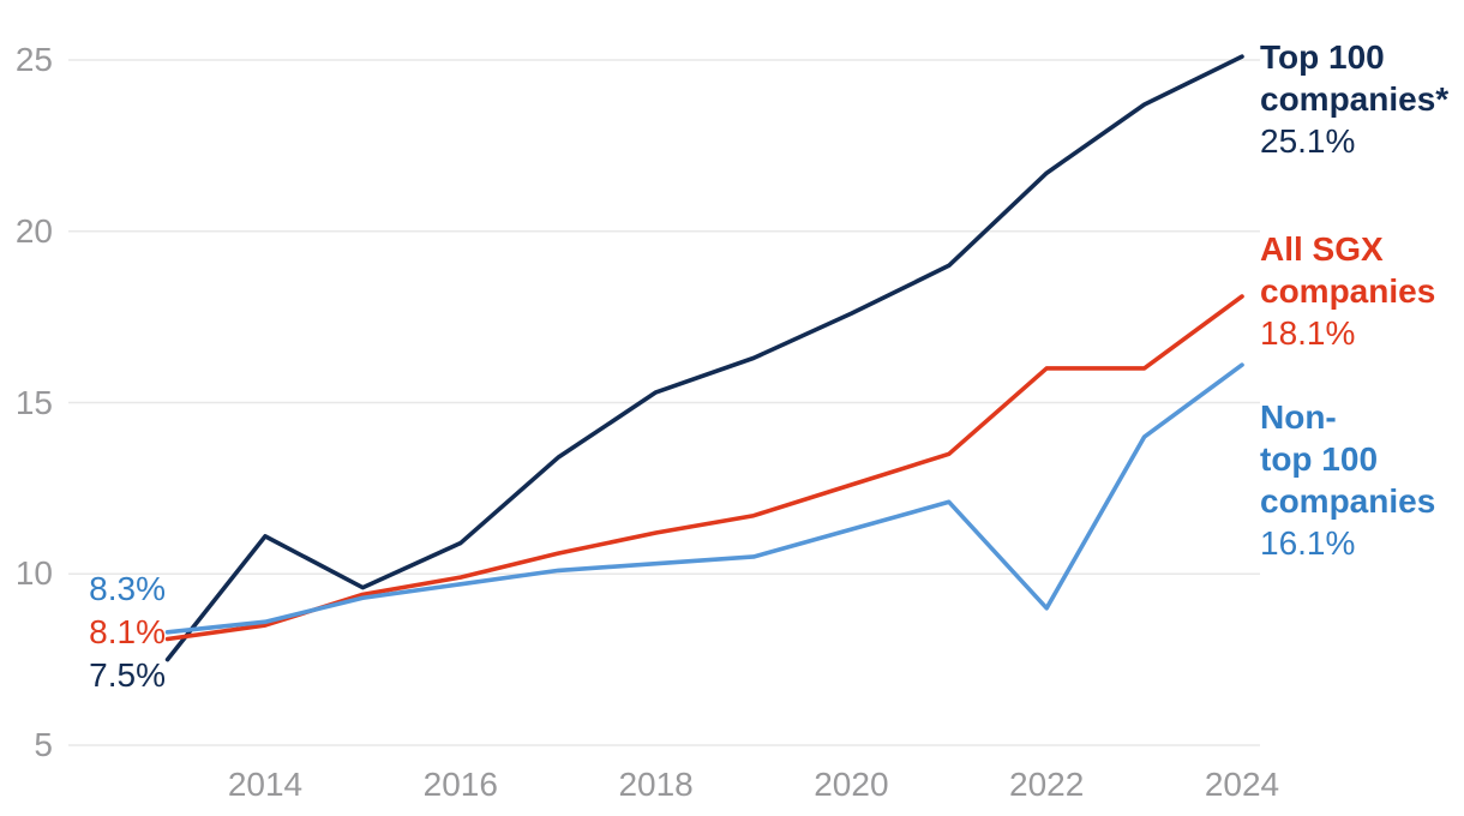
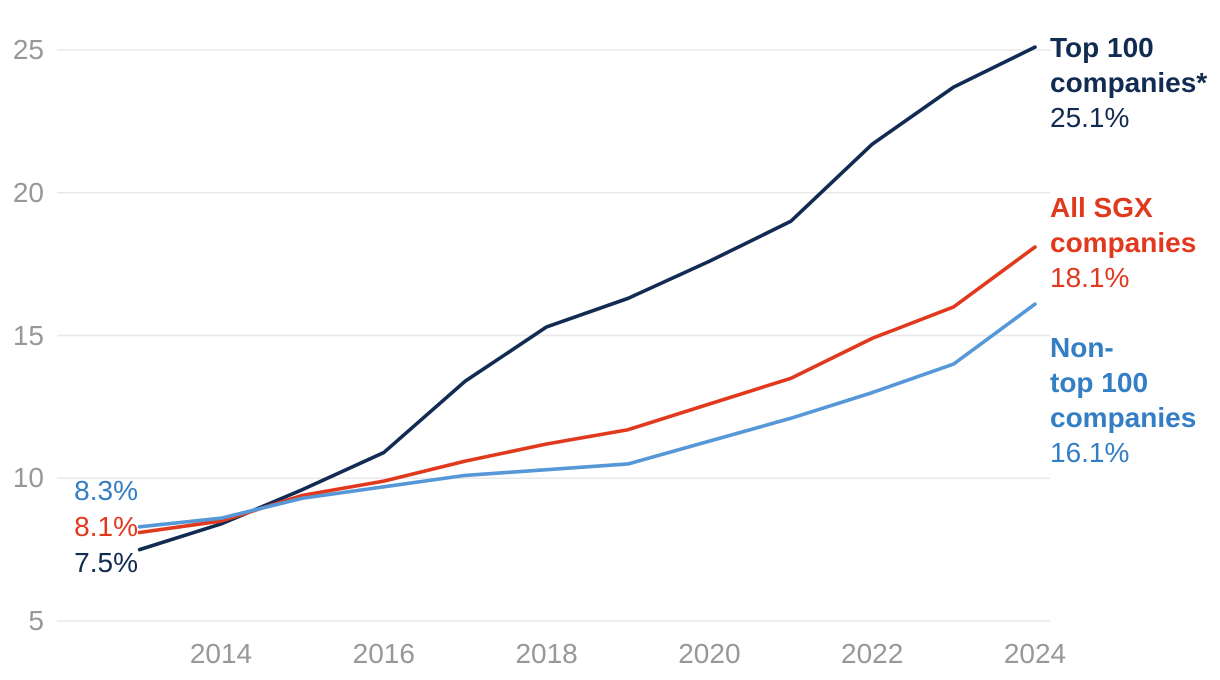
Top 100 companies*/2014: 11.1 -> 8.4
All SGX companies/2022: 16.0 -> 14.9
Non-top 100 companies/2022: 9.0 -> 13.0
